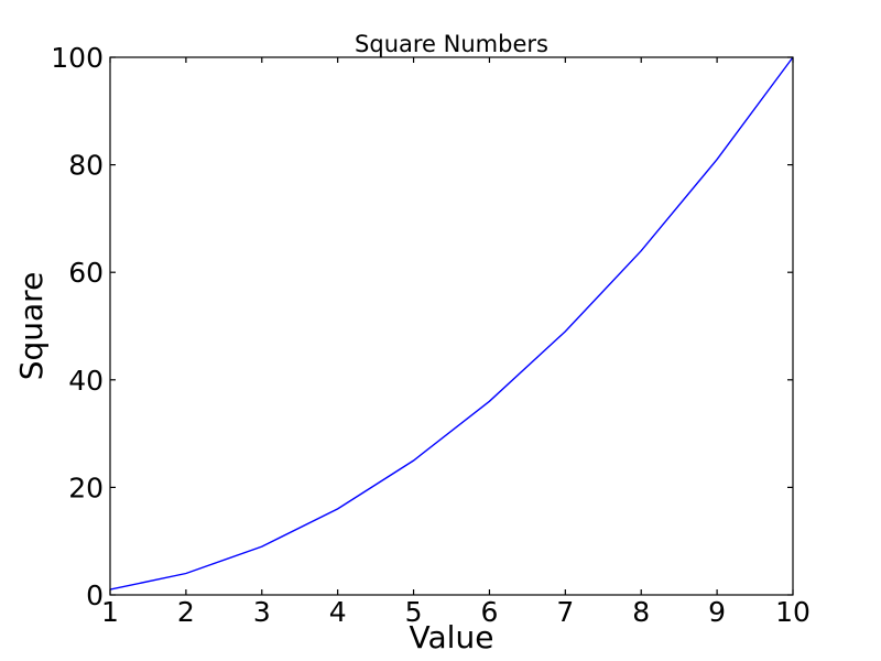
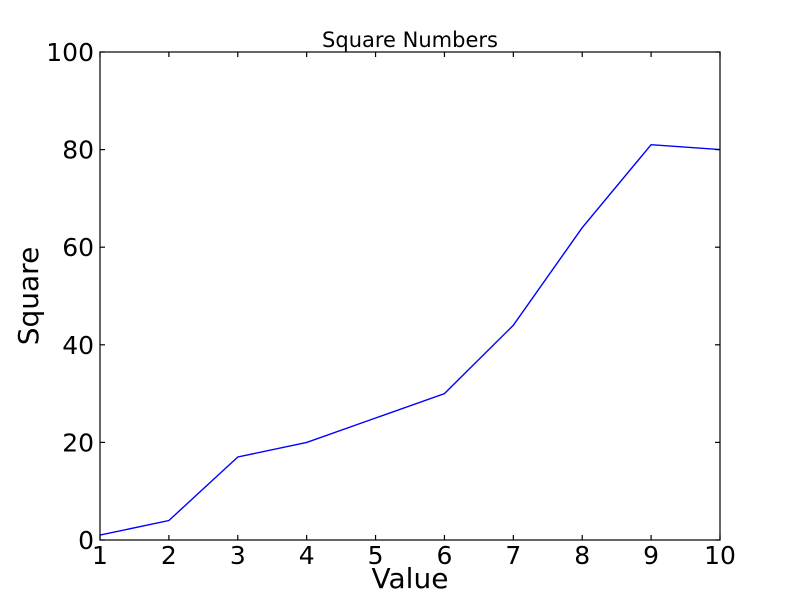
3: 9 -> 17
4: 16 -> 20
6: 36 -> 30
7: 49 -> 44
10: 100 -> 80
